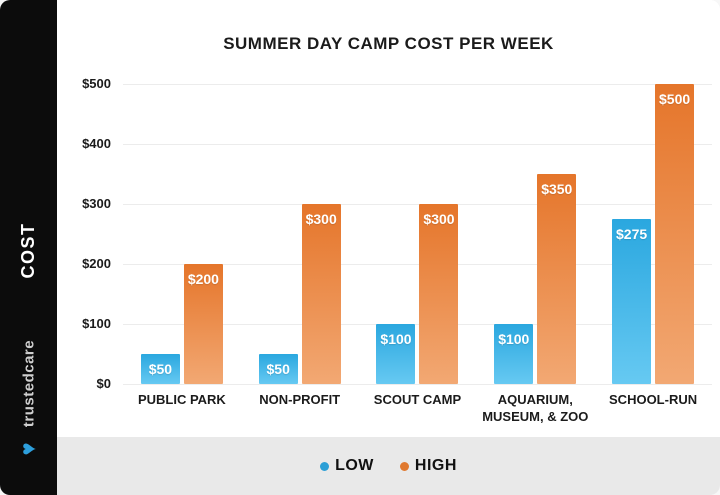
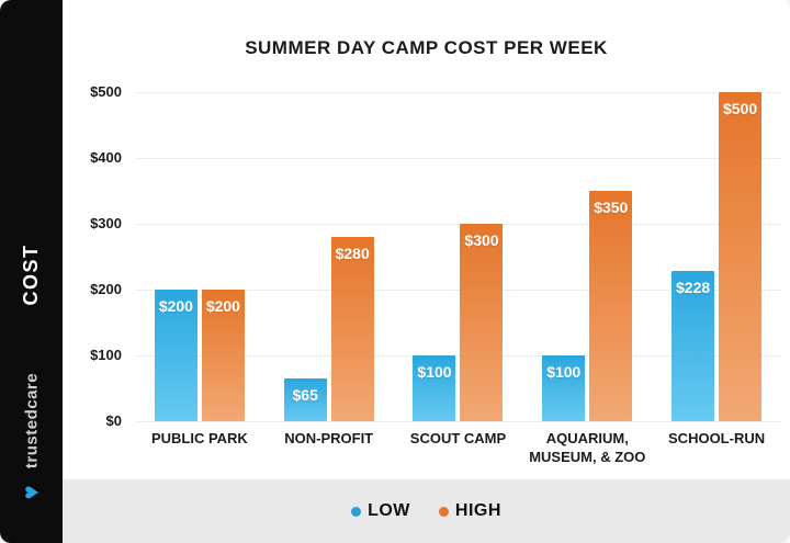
LOW/PUBLIC PARK: $50 -> $200
LOW/NON-PROFIT: $50 -> $65
HIGH/NON-PROFIT: $300 -> $280
LOW/SCHOOL-RUN: $275 -> $228
